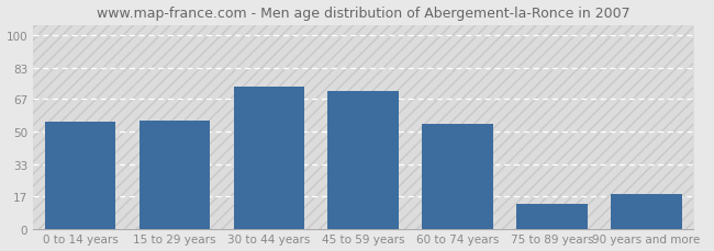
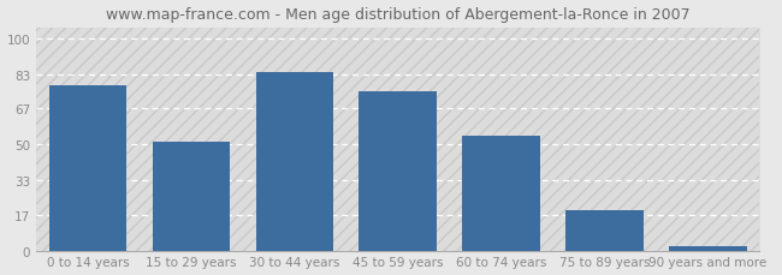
0 to 14 years: 55 -> 78
15 to 29 years: 56 -> 51
30 to 44 years: 73 -> 84
45 to 59 years: 71 -> 75
75 to 89 years: 13 -> 19
90 years and more: 18 -> 2
